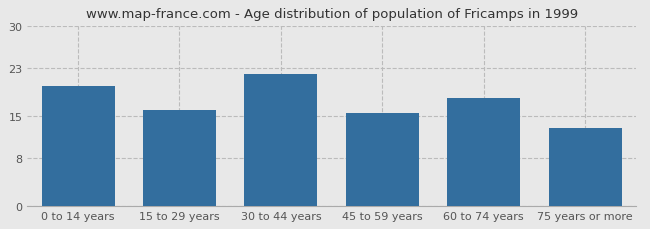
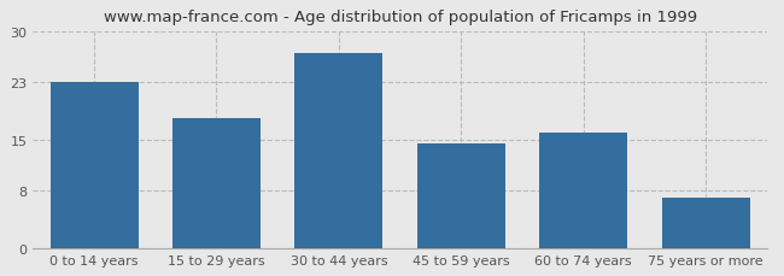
0 to 14 years: 20.0 -> 23.0
15 to 29 years: 16.0 -> 18.0
30 to 44 years: 22.0 -> 27.0
45 to 59 years: 15.4 -> 14.5
60 to 74 years: 18.0 -> 16.0
75 years or more: 13.0 -> 7.0
